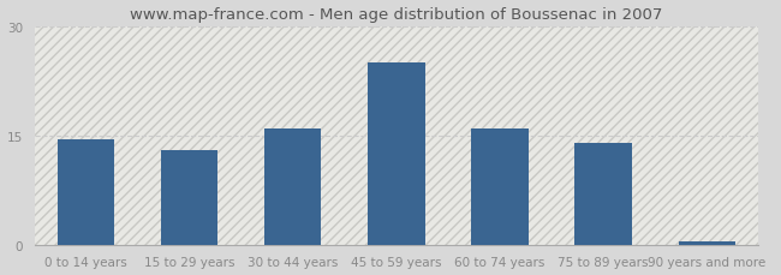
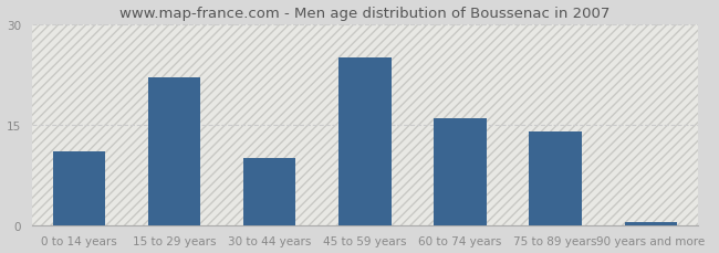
0 to 14 years: 14.5 -> 11.0
15 to 29 years: 13.0 -> 22.0
30 to 44 years: 16.0 -> 10.0
